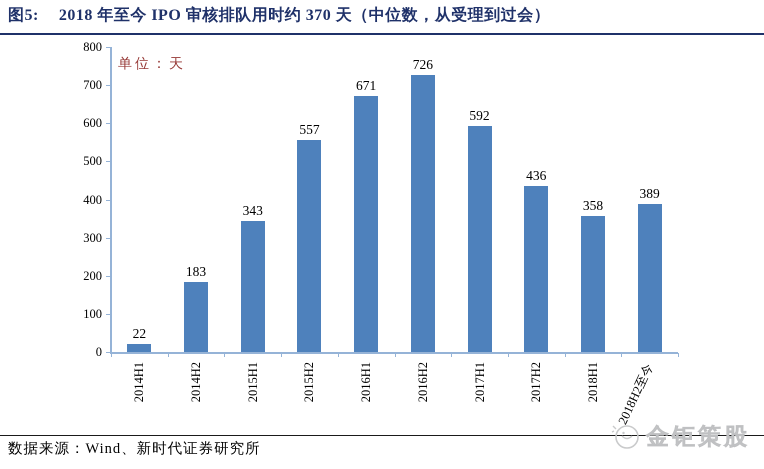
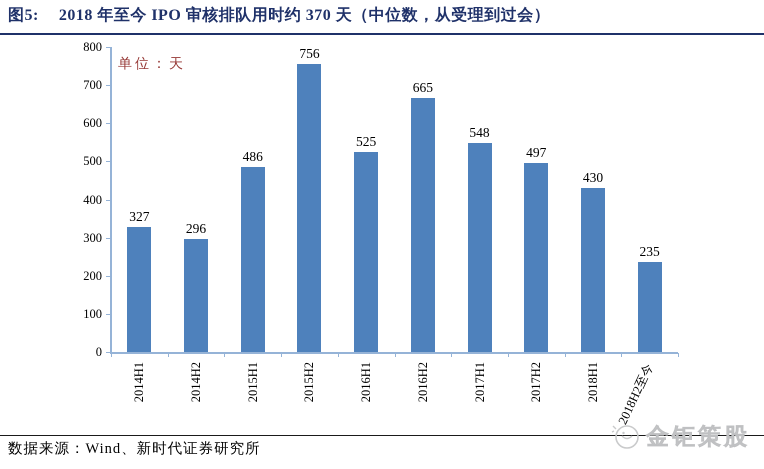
2014H1: 22 -> 327
2014H2: 183 -> 296
2015H1: 343 -> 486
2015H2: 557 -> 756
2016H1: 671 -> 525
2016H2: 726 -> 665
2017H1: 592 -> 548
2017H2: 436 -> 497
2018H1: 358 -> 430
2018H2至今: 389 -> 235
